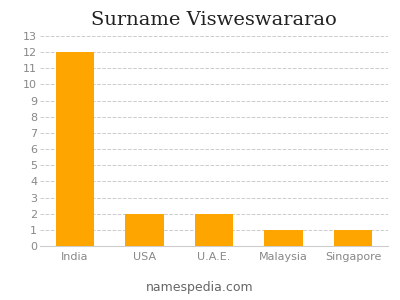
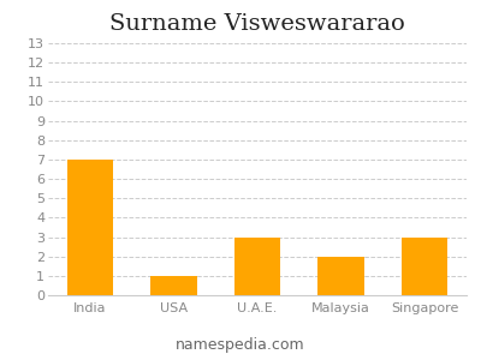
India: 12 -> 7
USA: 2 -> 1
U.A.E.: 2 -> 3
Malaysia: 1 -> 2
Singapore: 1 -> 3
